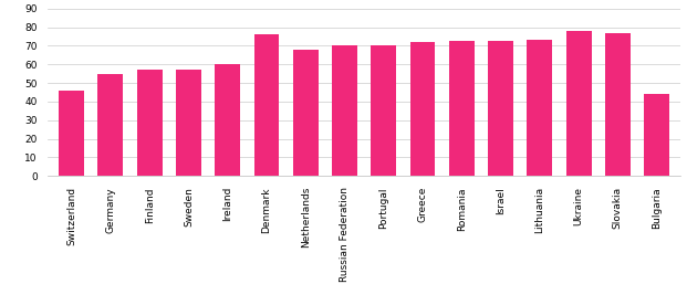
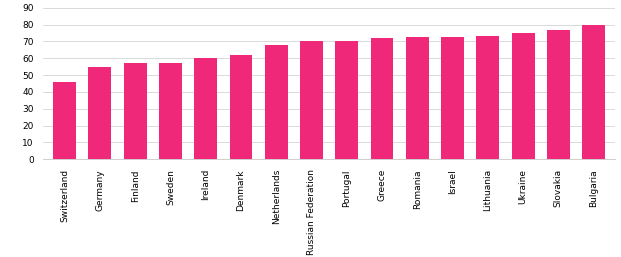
Denmark: 76 -> 62
Ukraine: 78 -> 75
Bulgaria: 44 -> 80
